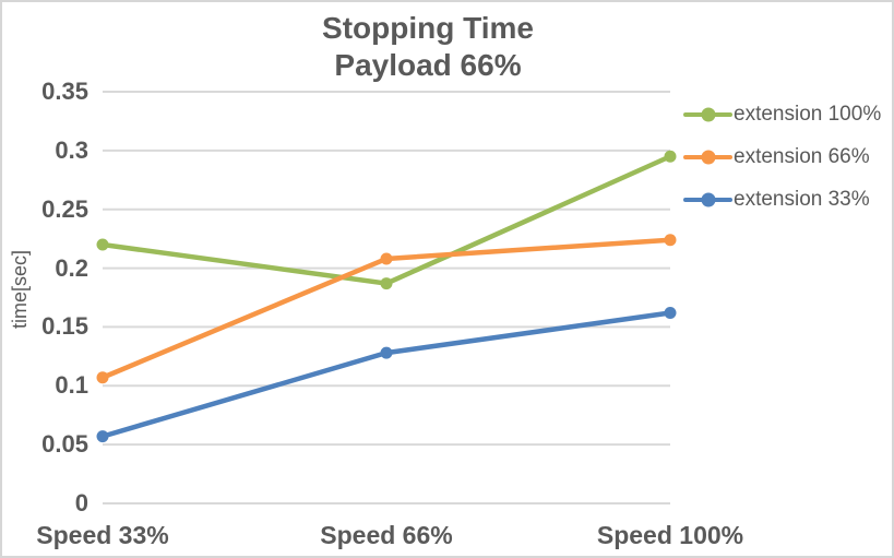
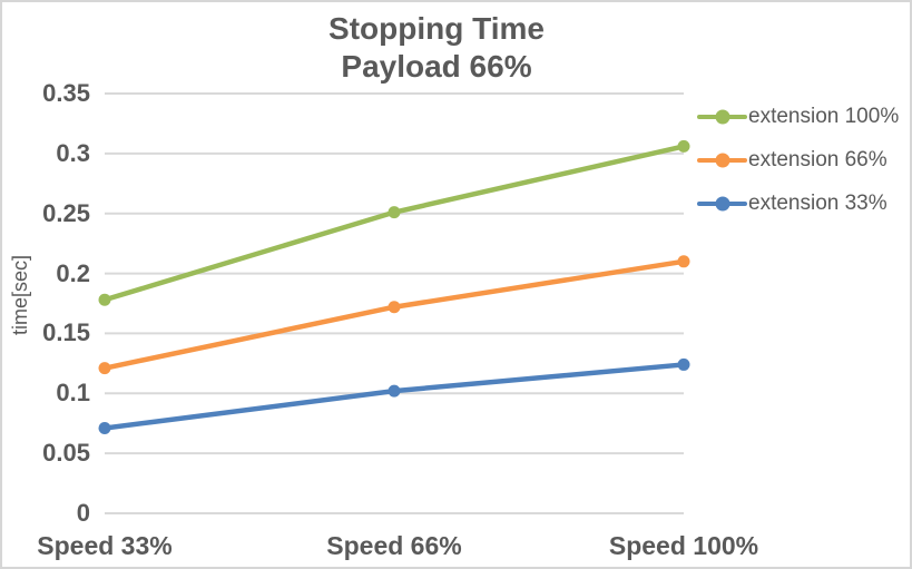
extension 100%/Speed 33%: 0.220 -> 0.178
extension 66%/Speed 33%: 0.107 -> 0.121
extension 33%/Speed 33%: 0.057 -> 0.071
extension 100%/Speed 66%: 0.187 -> 0.251
extension 66%/Speed 66%: 0.208 -> 0.172
extension 33%/Speed 66%: 0.128 -> 0.102
extension 100%/Speed 100%: 0.295 -> 0.306
extension 66%/Speed 100%: 0.224 -> 0.210
extension 33%/Speed 100%: 0.162 -> 0.124
